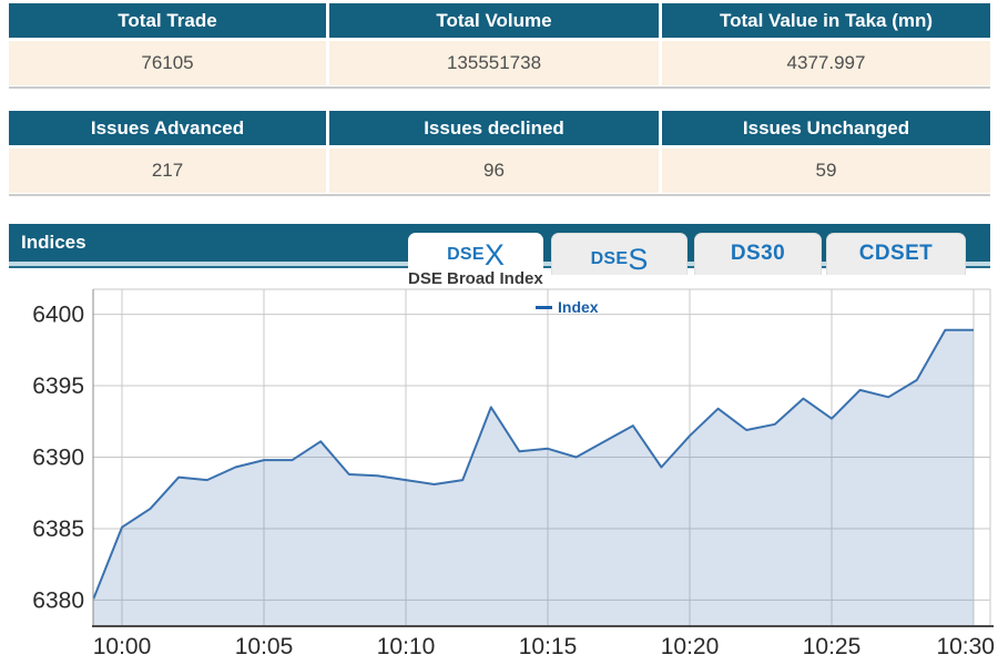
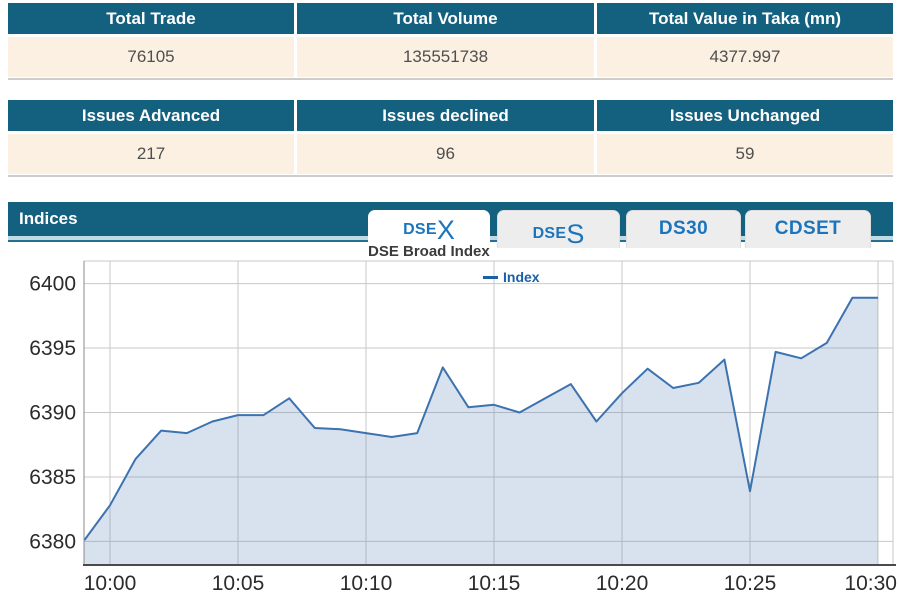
10:00: 6385.1 -> 6382.8
10:25: 6392.7 -> 6383.9
